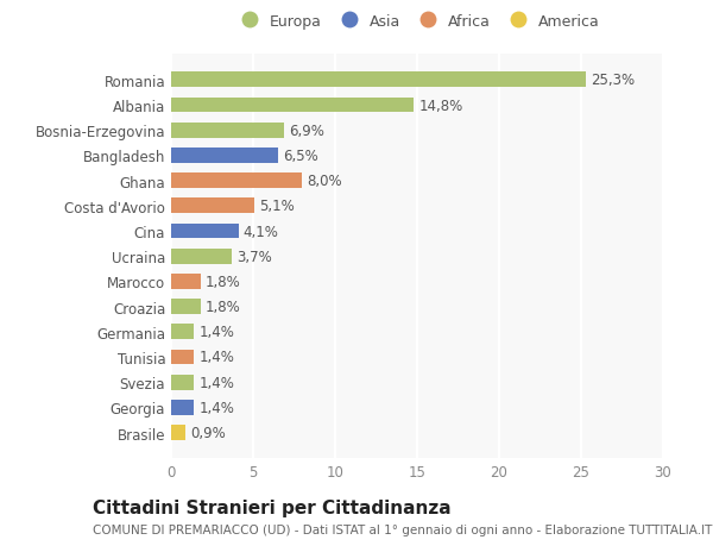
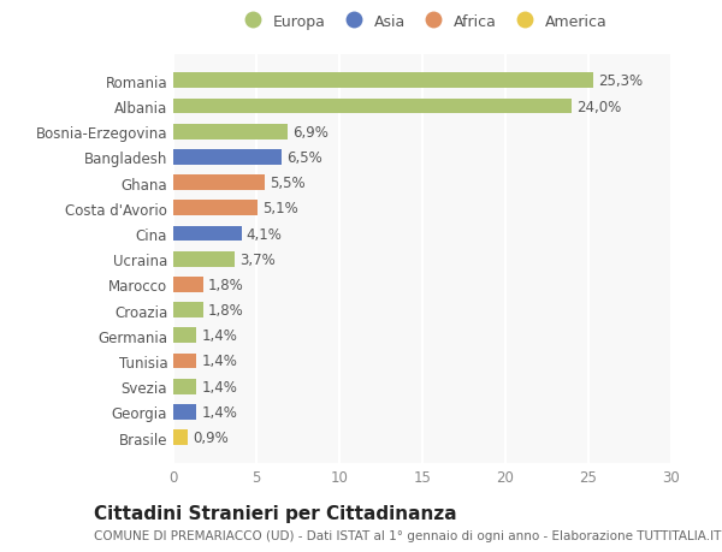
Albania: 14,8% -> 24,0%
Ghana: 8,0% -> 5,5%
